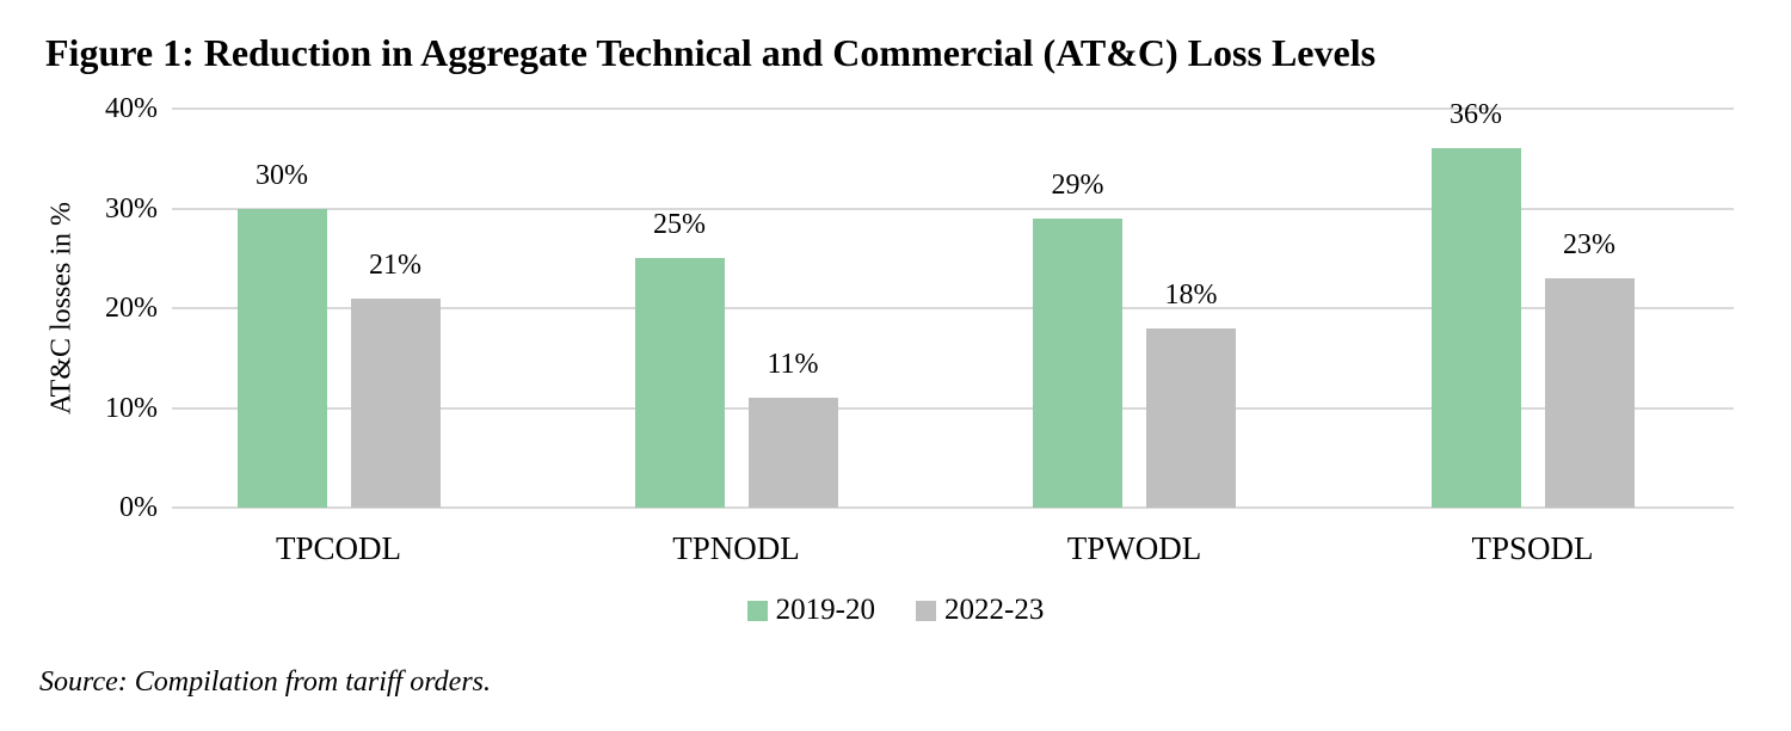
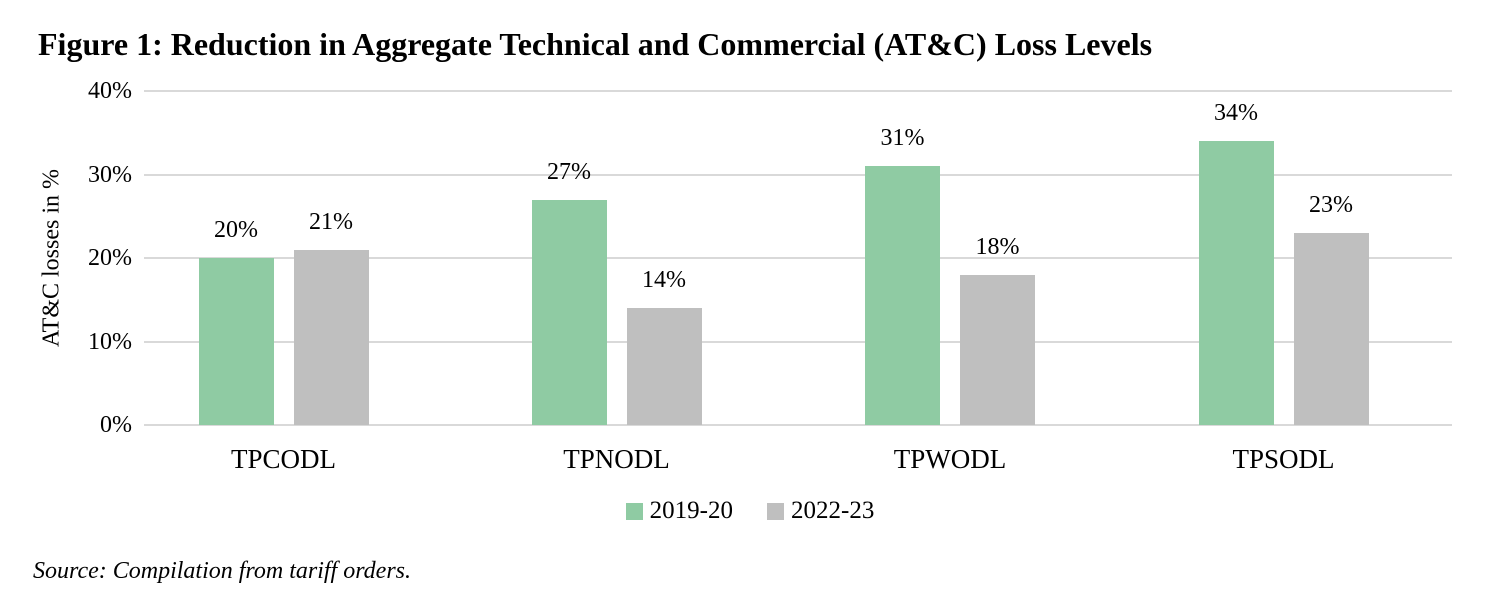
2019-20/TPCODL: 30% -> 20%
2019-20/TPNODL: 25% -> 27%
2022-23/TPNODL: 11% -> 14%
2019-20/TPWODL: 29% -> 31%
2019-20/TPSODL: 36% -> 34%
